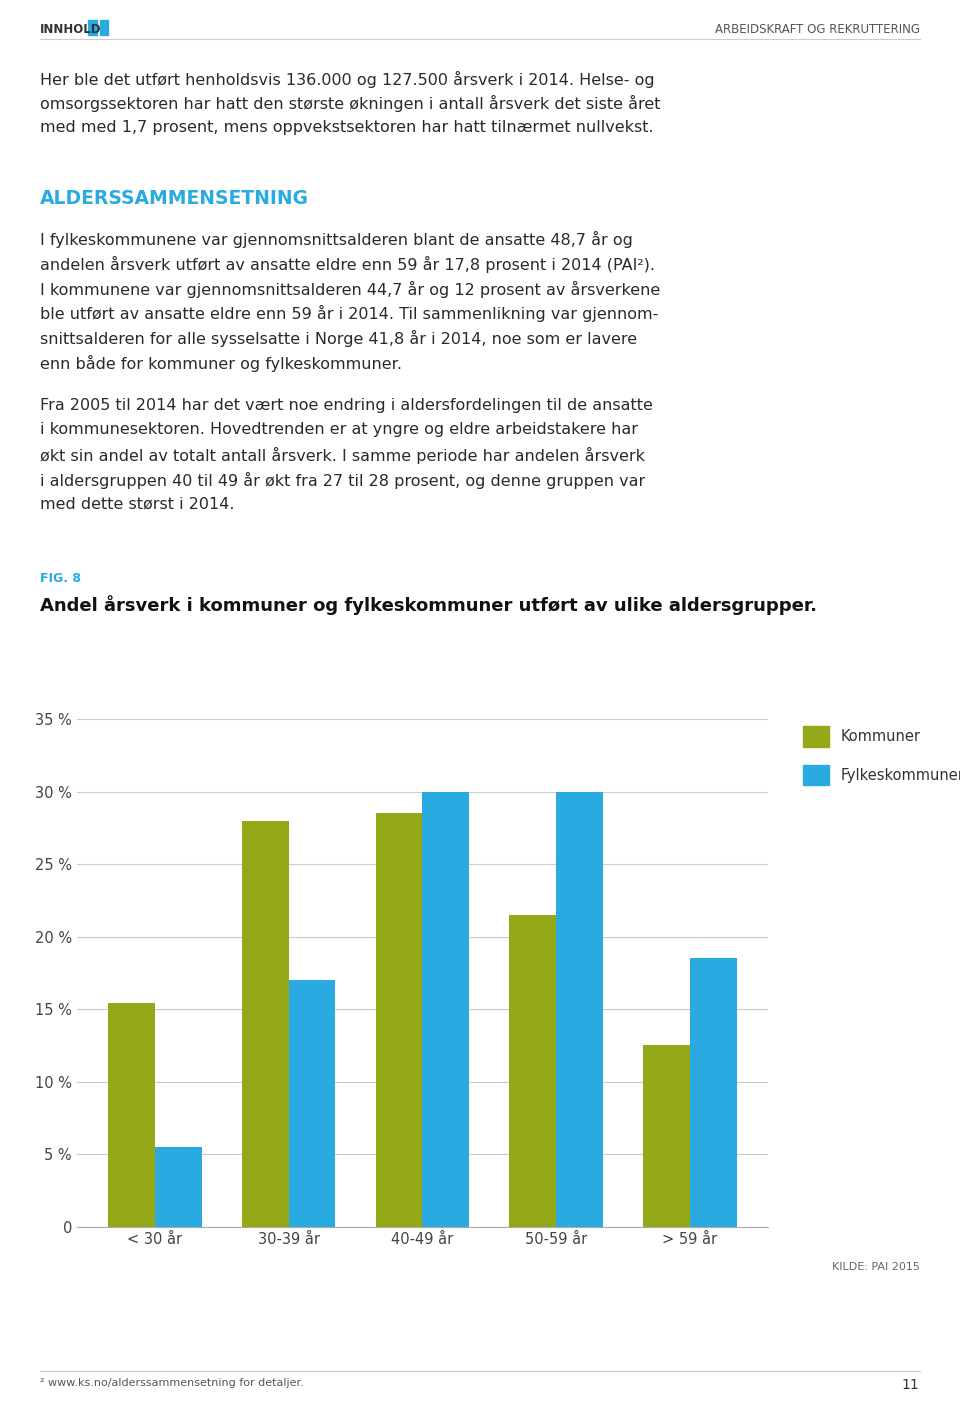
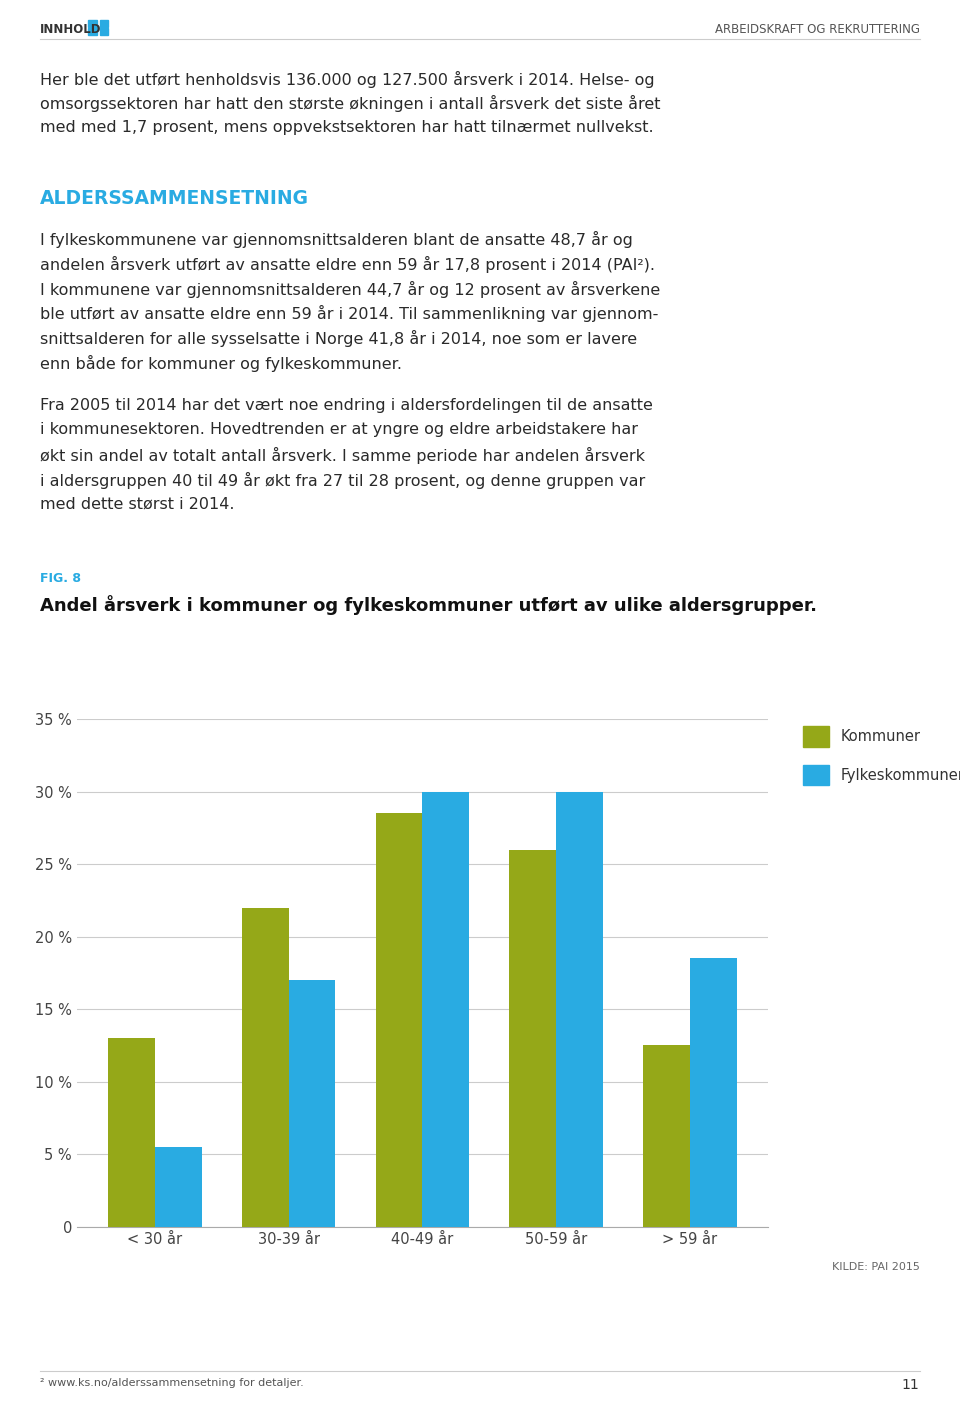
Kommuner/< 30 år: 15.4 % -> 13.0 %
Kommuner/30-39 år: 28.0 % -> 22.0 %
Kommuner/50-59 år: 21.5 % -> 26.0 %
